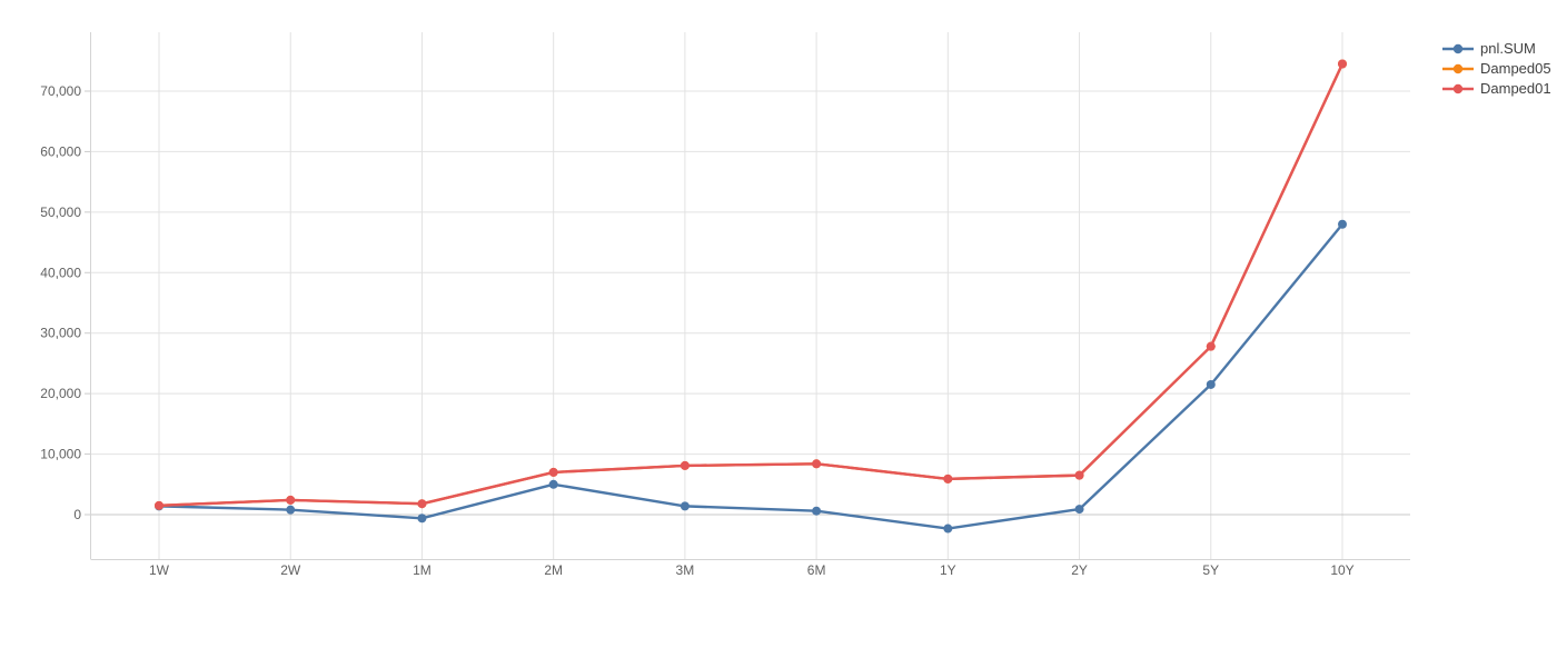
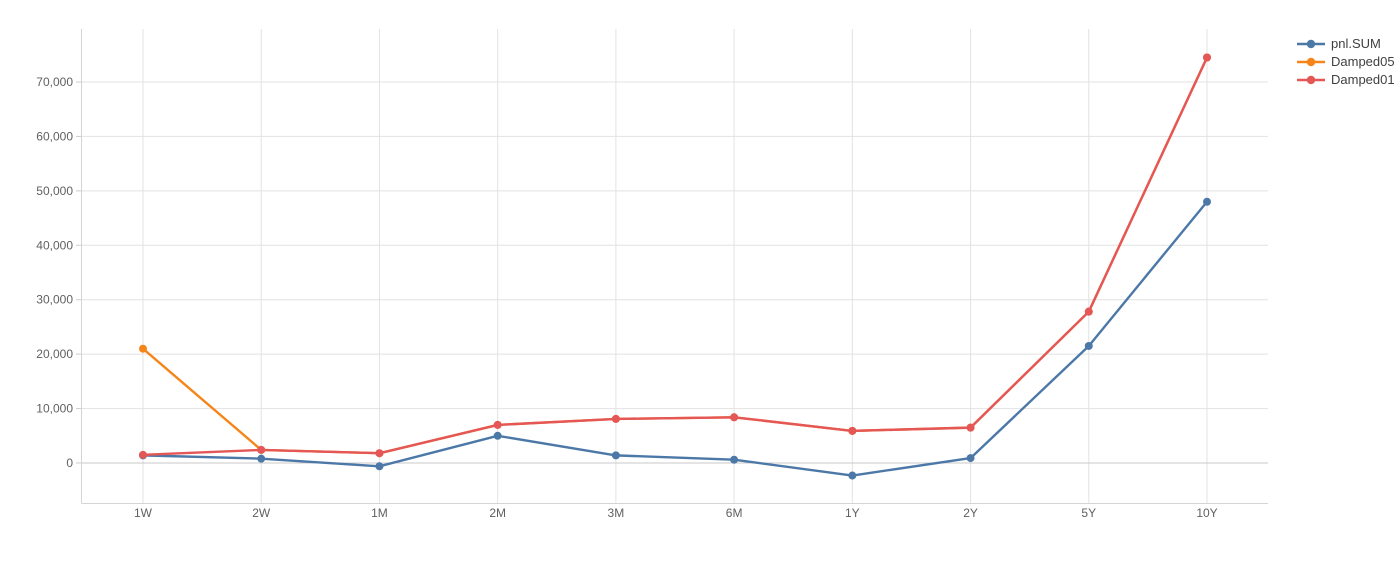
Damped05/1W: 2000 -> 21000
